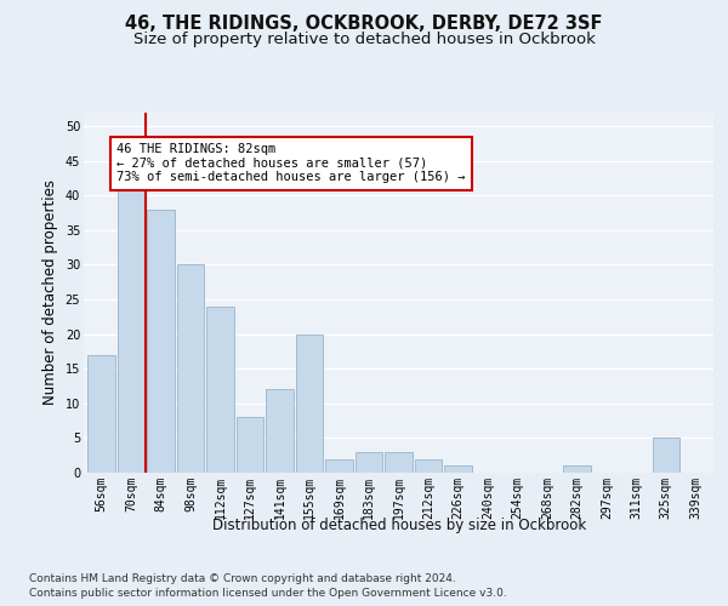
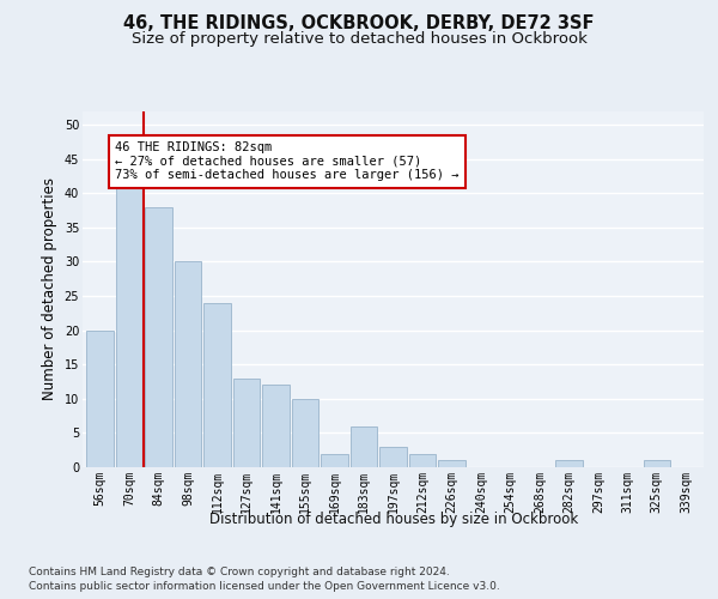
56sqm: 17 -> 20
127sqm: 8 -> 13
155sqm: 20 -> 10
183sqm: 3 -> 6
325sqm: 5 -> 1
